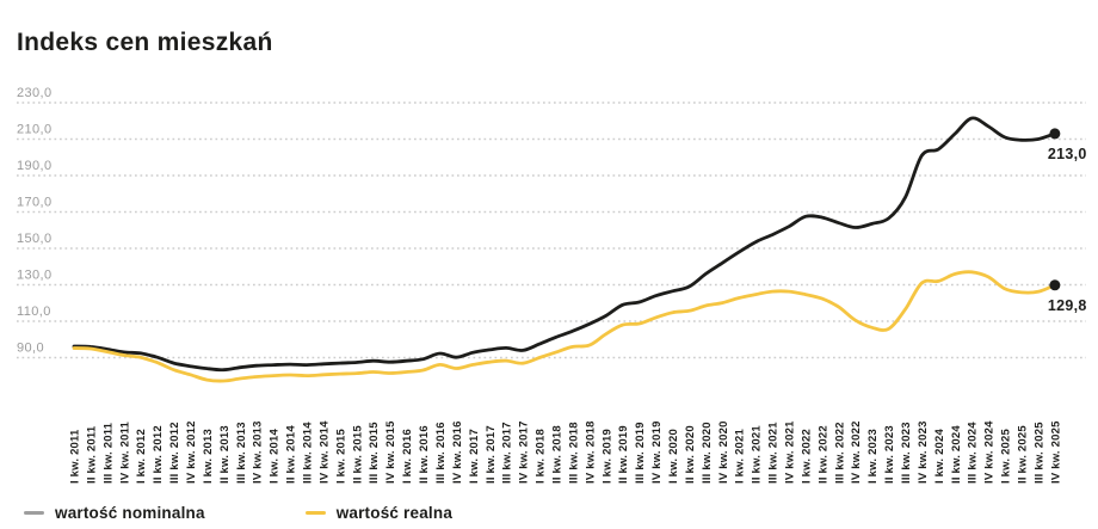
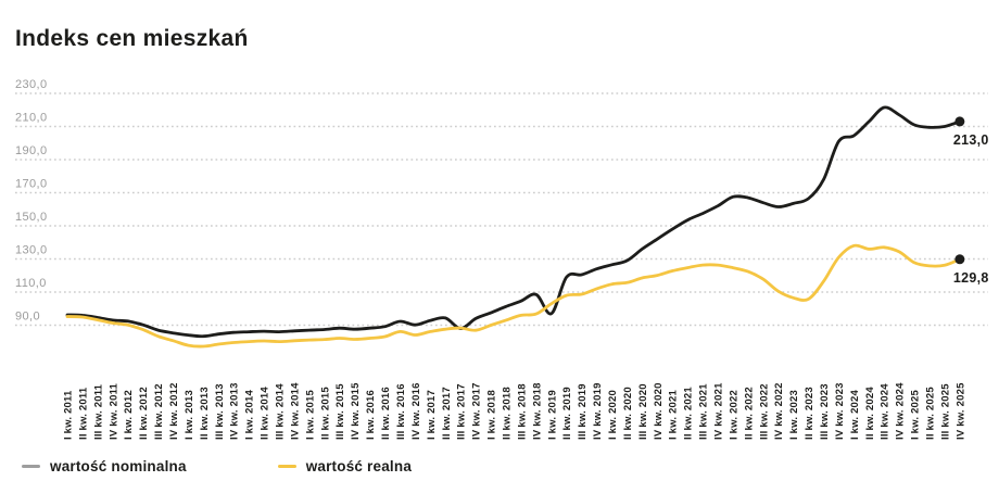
wartość nominalna/III kw. 2017: 95 -> 88
wartość nominalna/I kw. 2019: 113 -> 97
wartość realna/I kw. 2024: 132 -> 138
